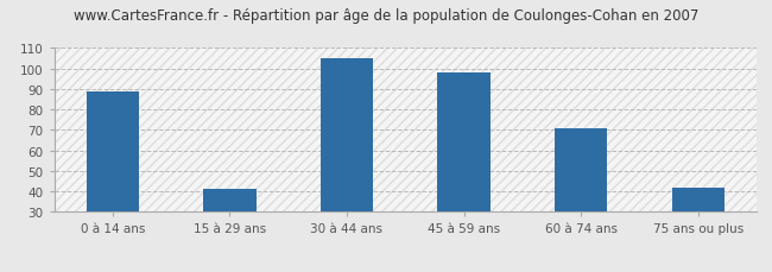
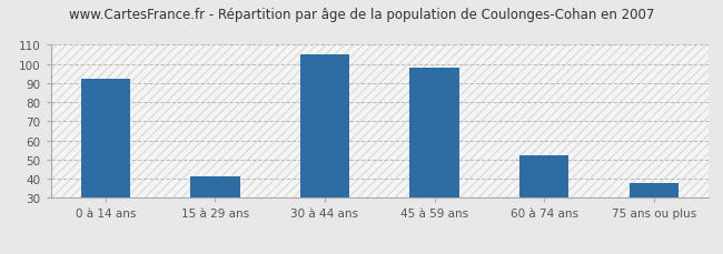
0 à 14 ans: 89 -> 92
60 à 74 ans: 71 -> 52
75 ans ou plus: 42 -> 38
